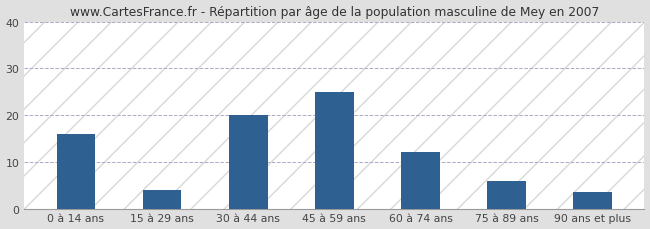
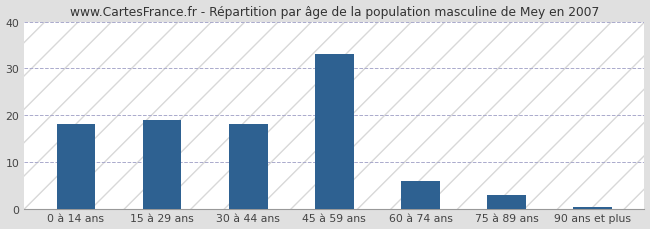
0 à 14 ans: 16.0 -> 18.0
15 à 29 ans: 4.0 -> 19.0
30 à 44 ans: 20.0 -> 18.0
45 à 59 ans: 25.0 -> 33.0
60 à 74 ans: 12.0 -> 6.0
75 à 89 ans: 6.0 -> 3.0
90 ans et plus: 3.5 -> 0.4
